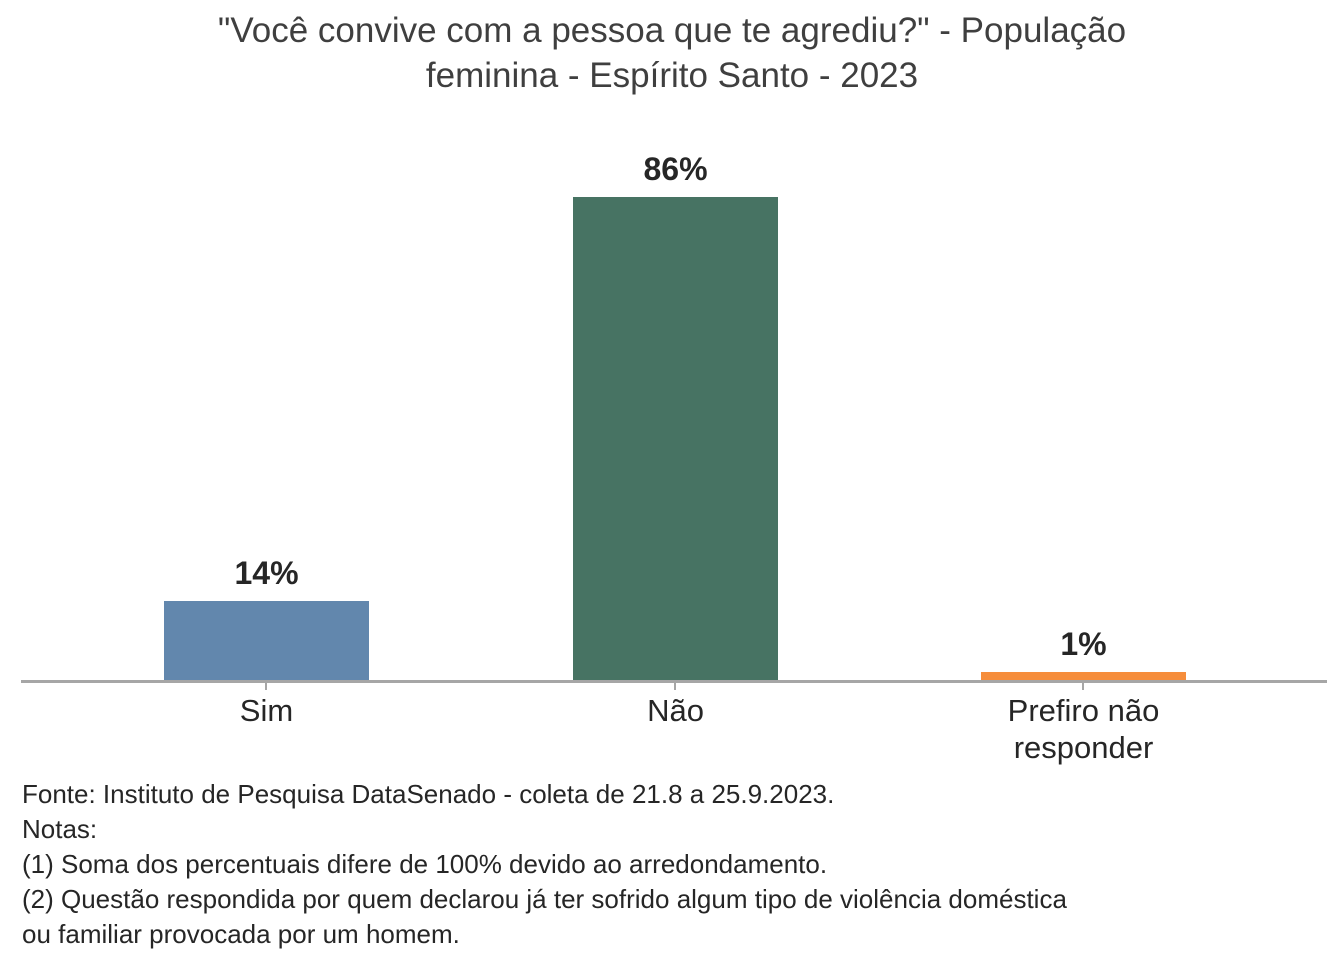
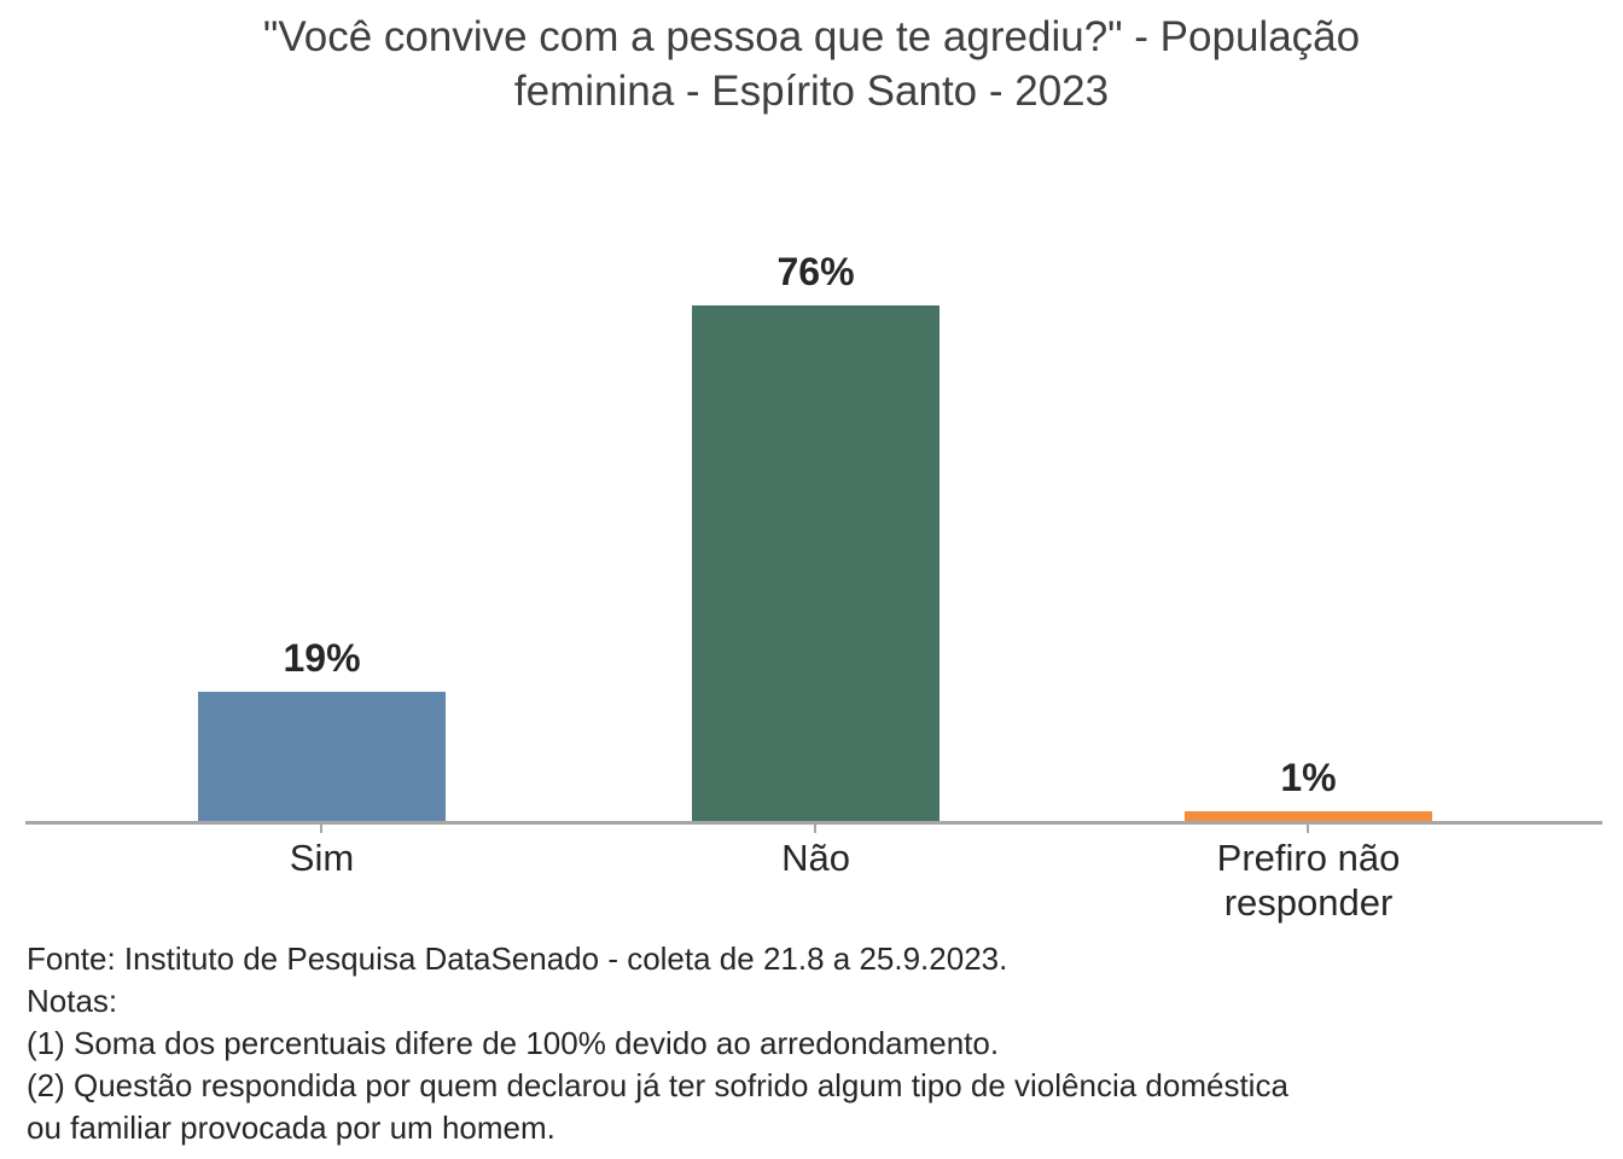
Sim: 14% -> 19%
Não: 86% -> 76%
